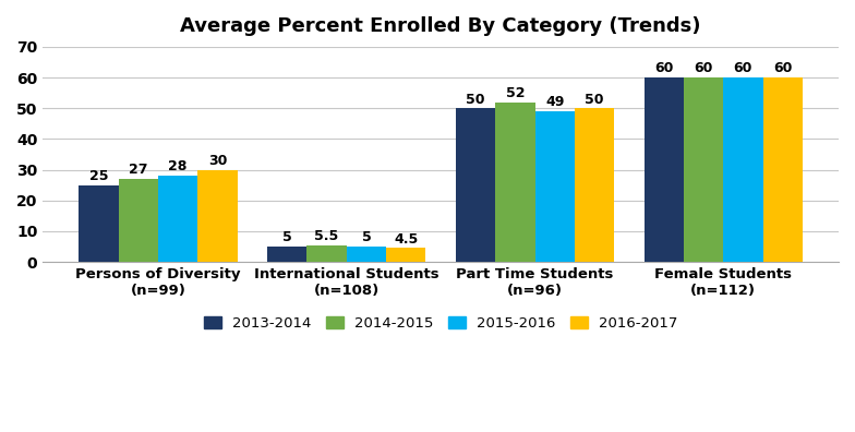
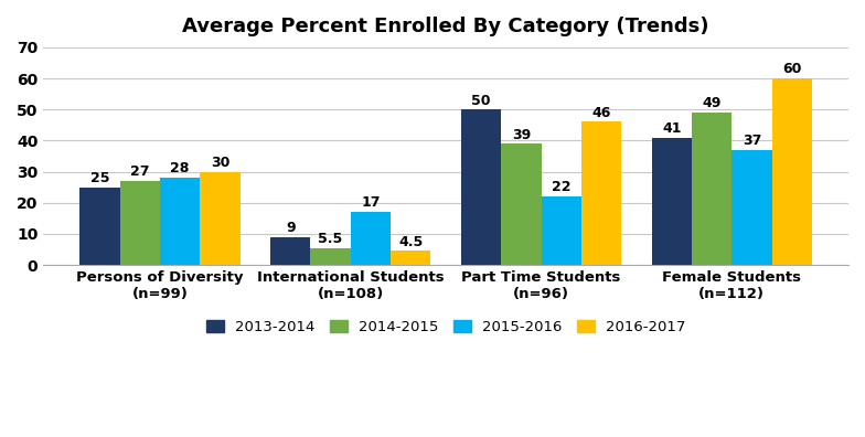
2013-2014/International Students (n=108): 5 -> 9
2015-2016/International Students (n=108): 5 -> 17
2014-2015/Part Time Students (n=96): 52 -> 39
2015-2016/Part Time Students (n=96): 49 -> 22
2016-2017/Part Time Students (n=96): 50 -> 46
2013-2014/Female Students (n=112): 60 -> 41
2014-2015/Female Students (n=112): 60 -> 49
2015-2016/Female Students (n=112): 60 -> 37
